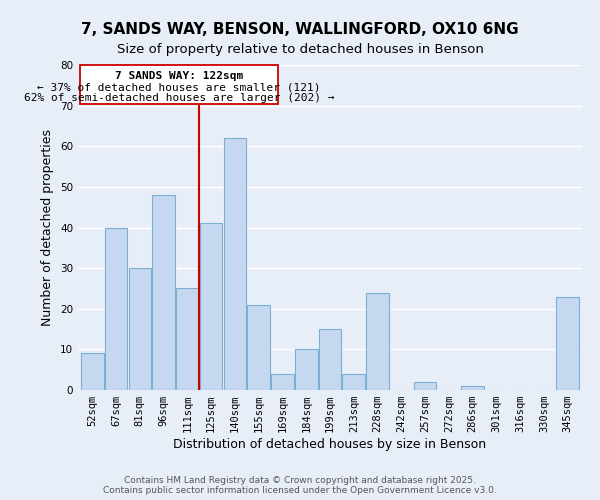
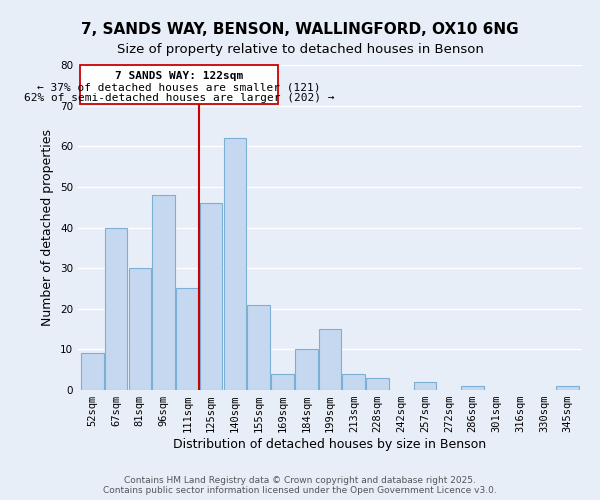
125sqm: 41 -> 46
228sqm: 24 -> 3
345sqm: 23 -> 1
